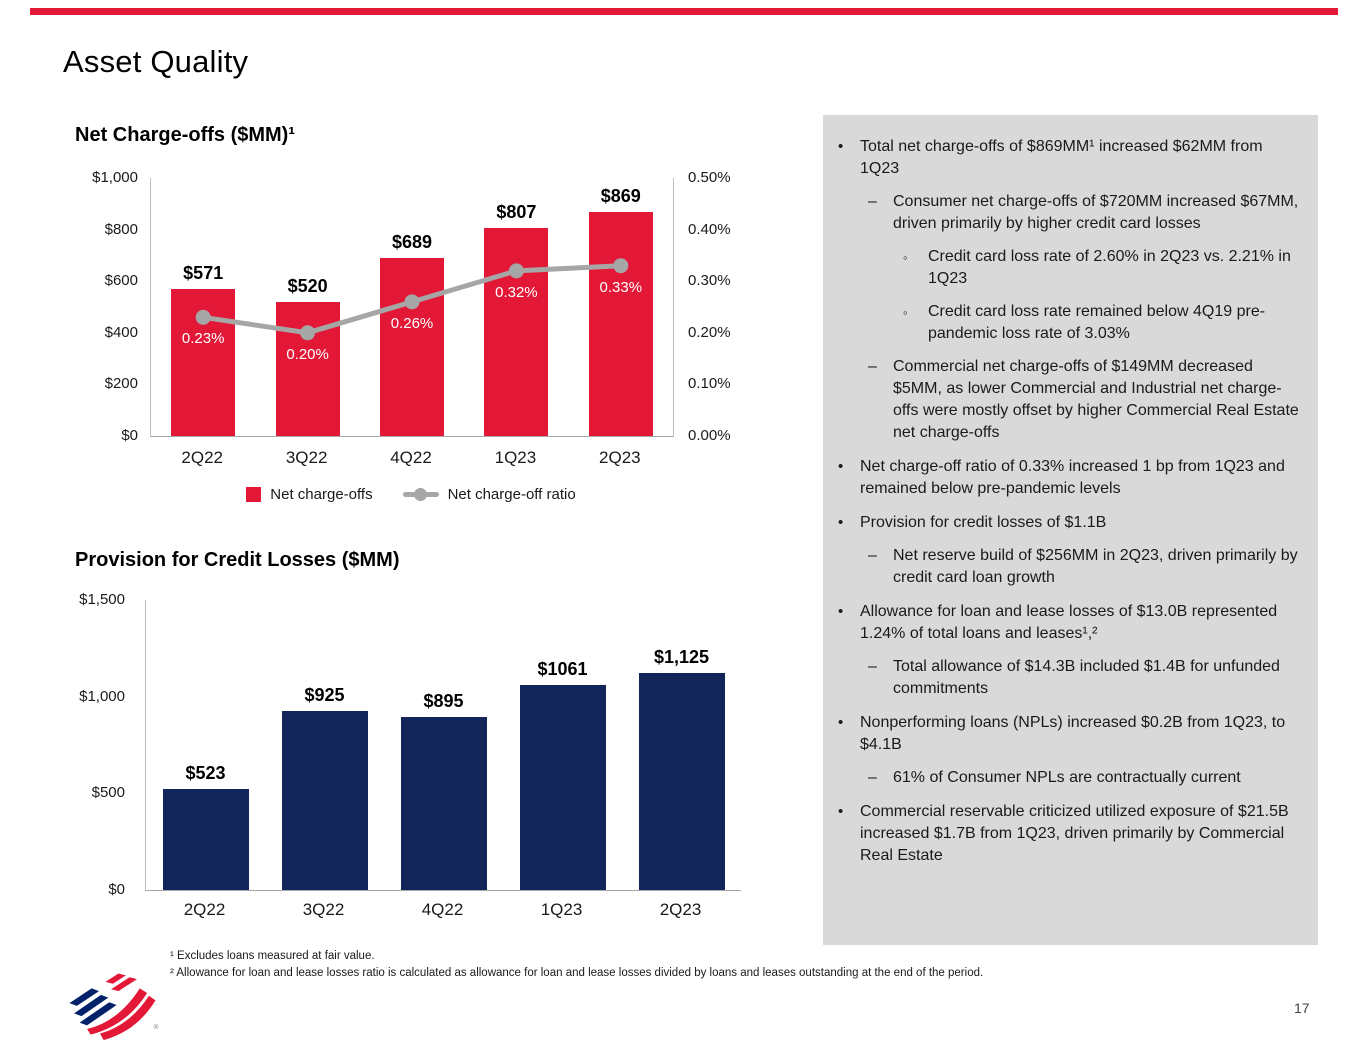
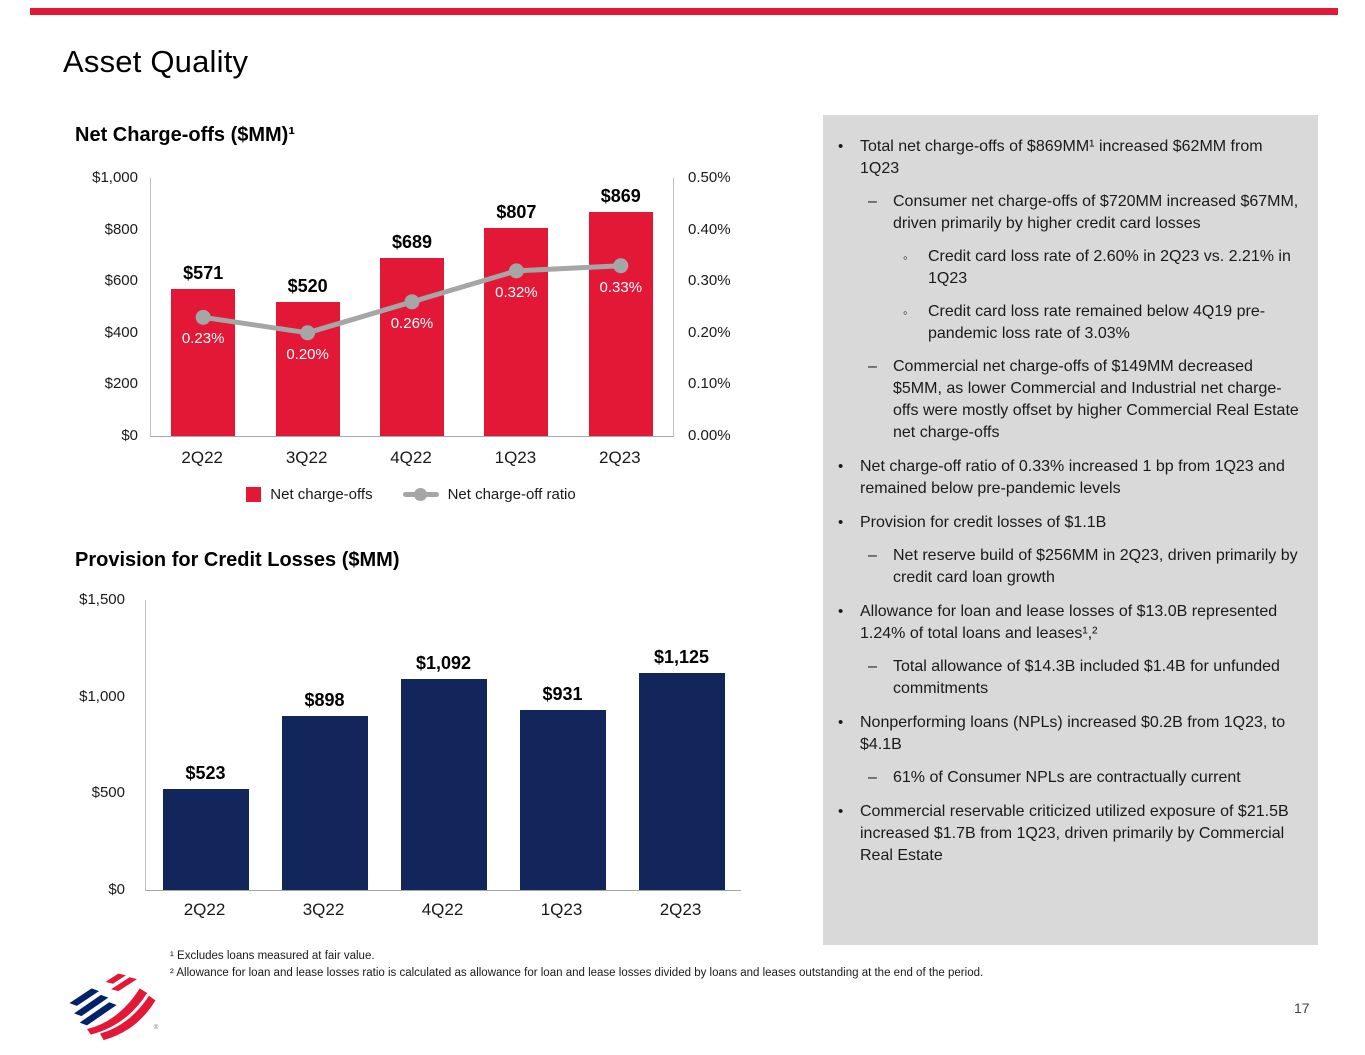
Provision for Credit Losses ($MM)/3Q22: $925 -> $898
Provision for Credit Losses ($MM)/4Q22: $895 -> $1,092
Provision for Credit Losses ($MM)/1Q23: $1061 -> $931
